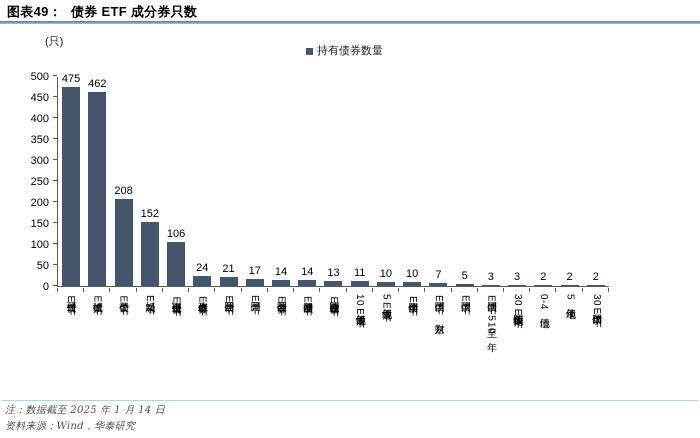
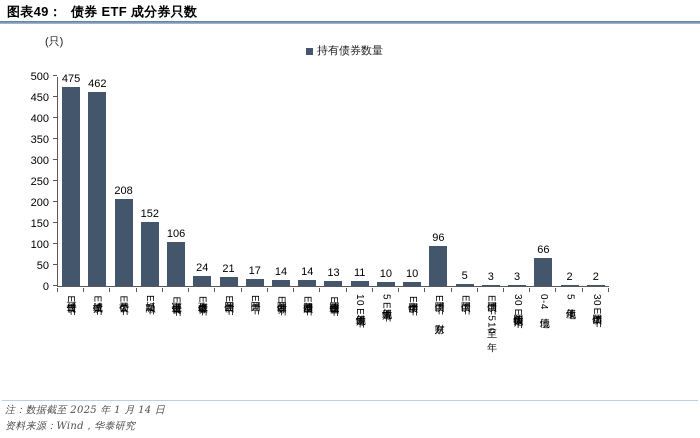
国债ETF东财: 7 -> 96
0-4地债: 2 -> 66
